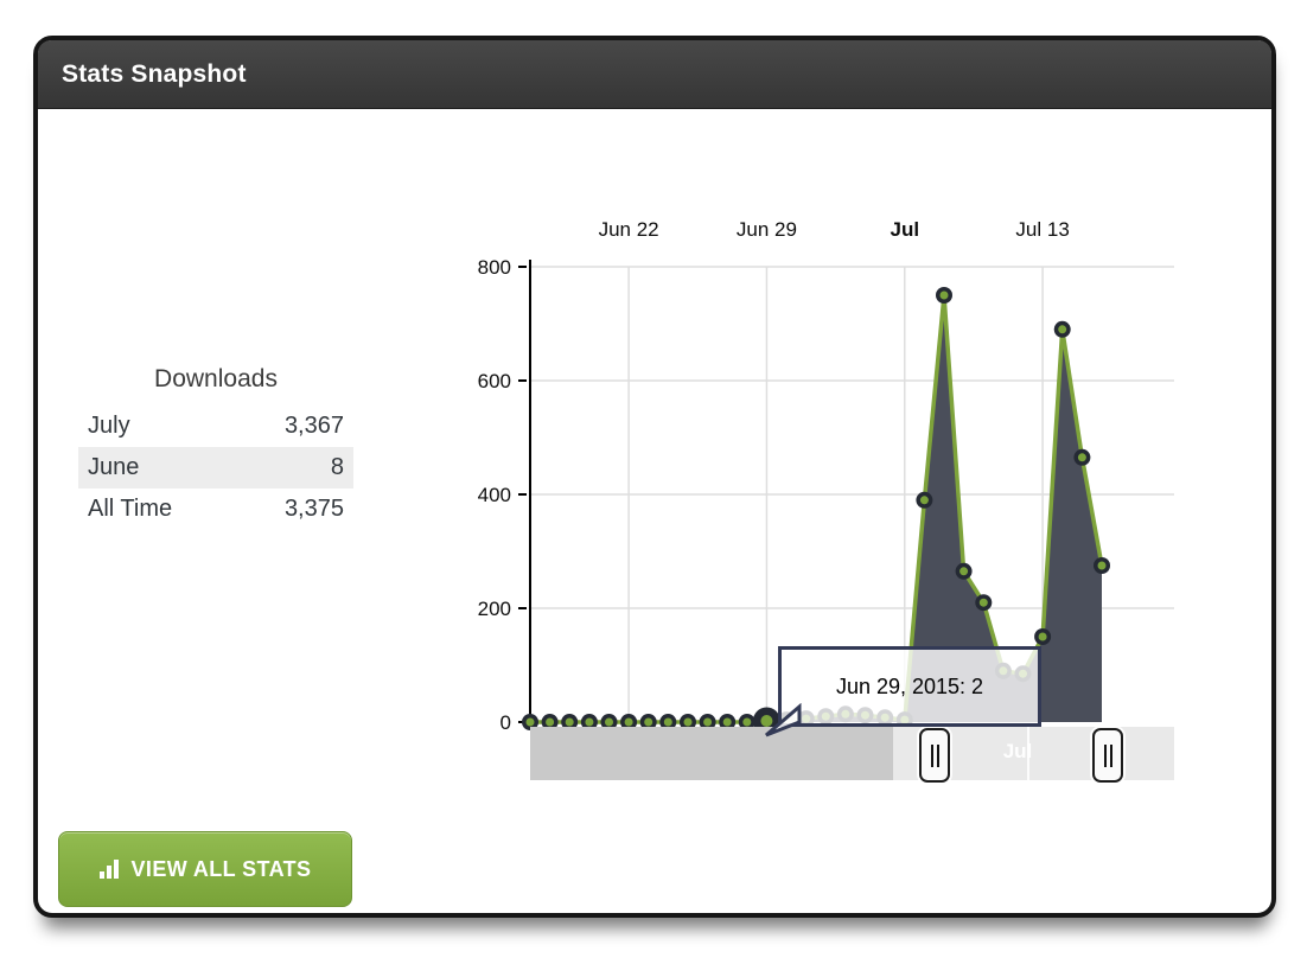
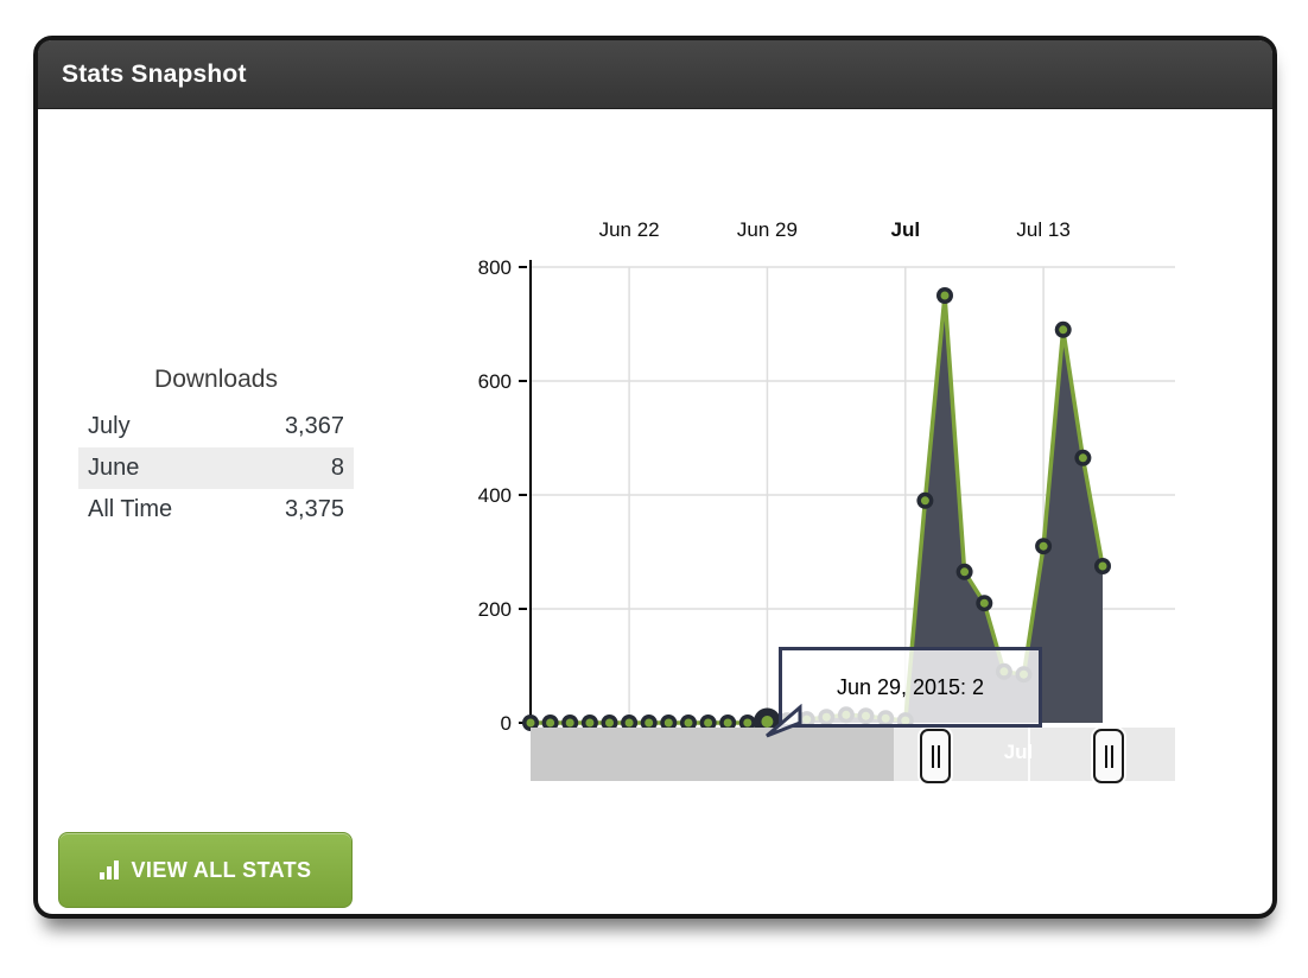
Jul 13: 150 -> 310
